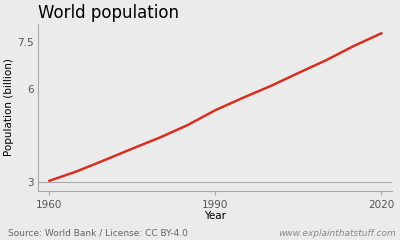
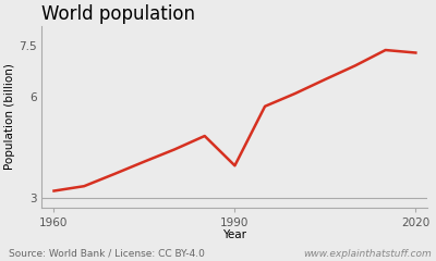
1960: 3.03 -> 3.20
1990: 5.31 -> 3.95
2020: 7.79 -> 7.30
